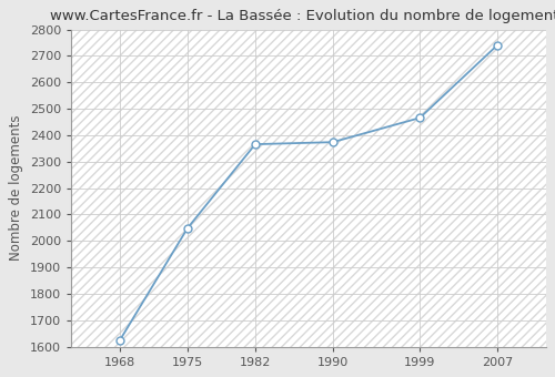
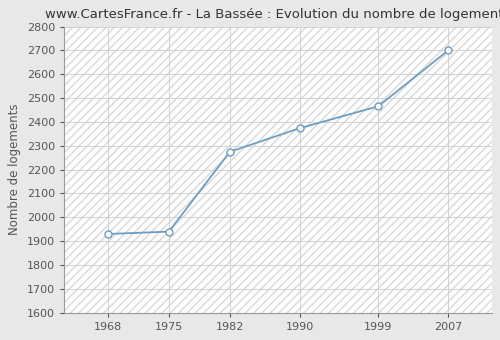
1968: 1623 -> 1930
1975: 2048 -> 1940
1982: 2366 -> 2275
2007: 2741 -> 2700
